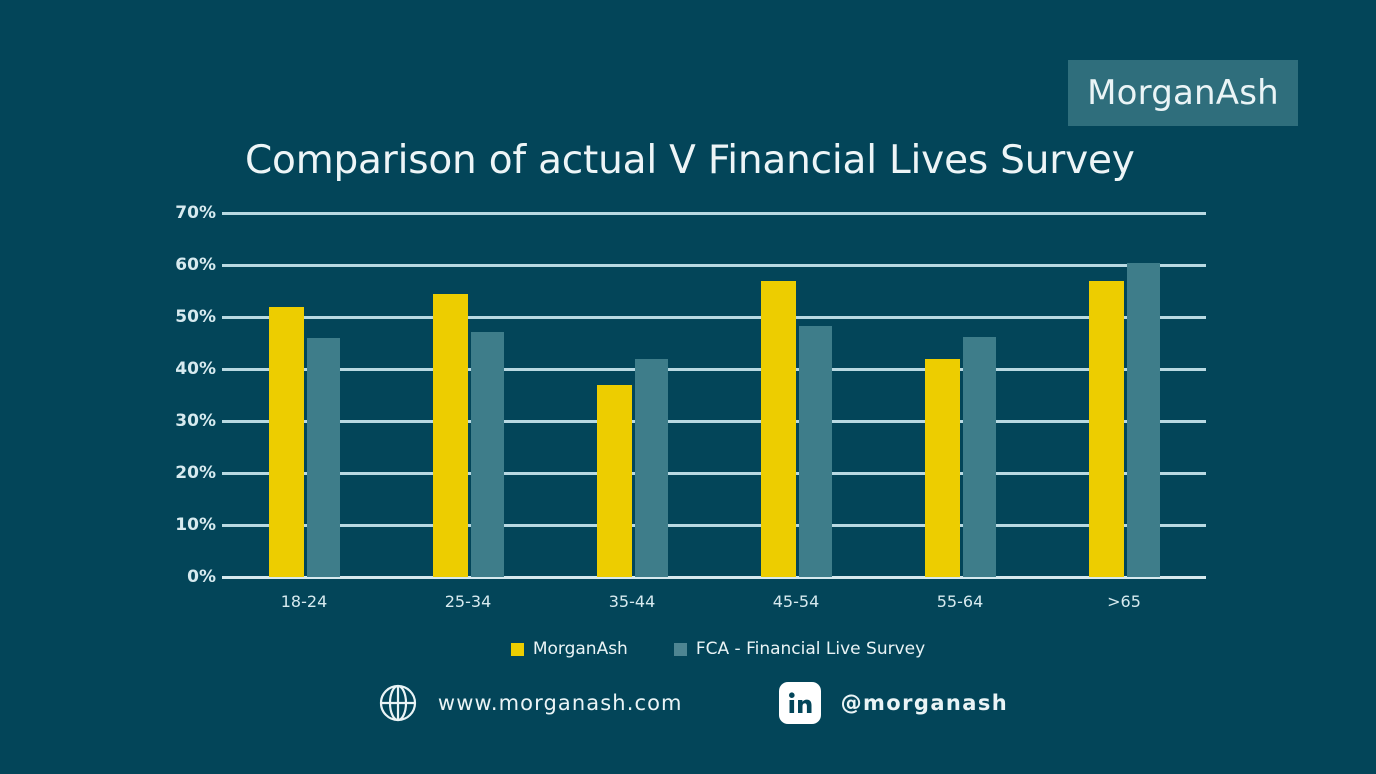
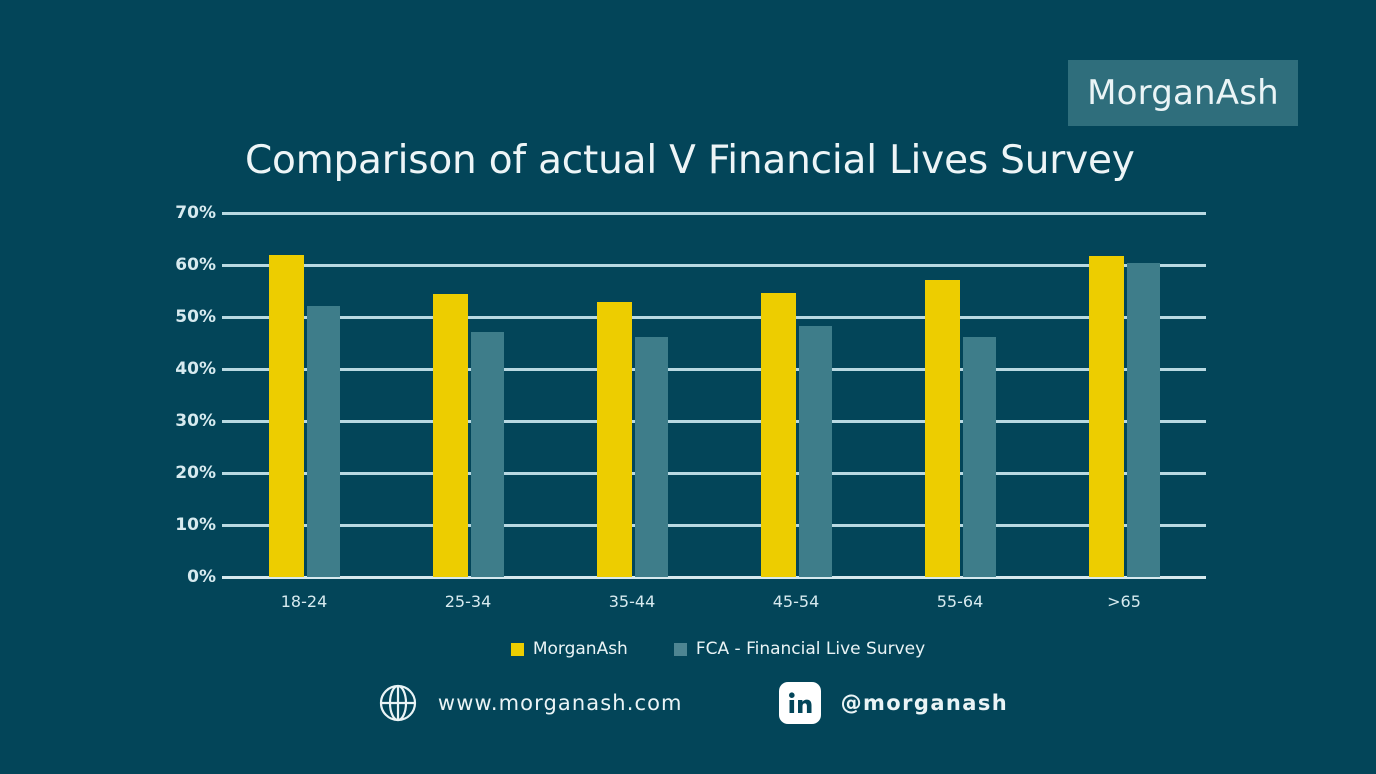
MorganAsh/18-24: 52% -> 62%
FCA - Financial Live Survey/18-24: 46% -> 52%
MorganAsh/35-44: 37% -> 53%
FCA - Financial Live Survey/35-44: 42% -> 46%
MorganAsh/45-54: 57% -> 55%
MorganAsh/55-64: 42% -> 57%
MorganAsh/>65: 57% -> 62%
